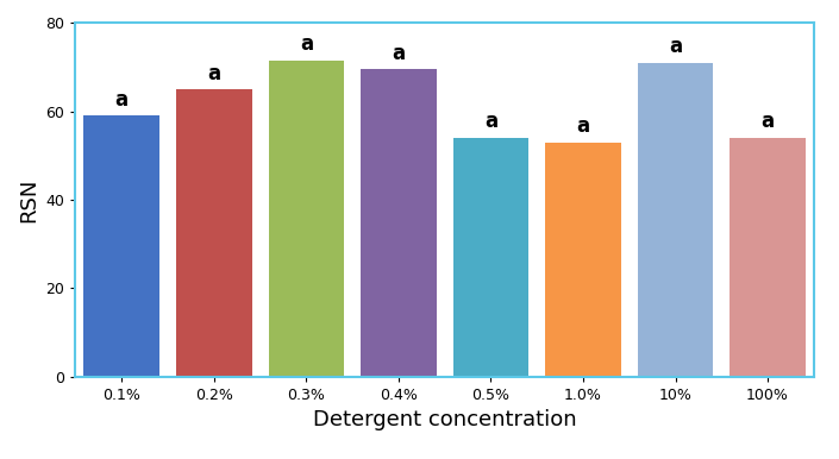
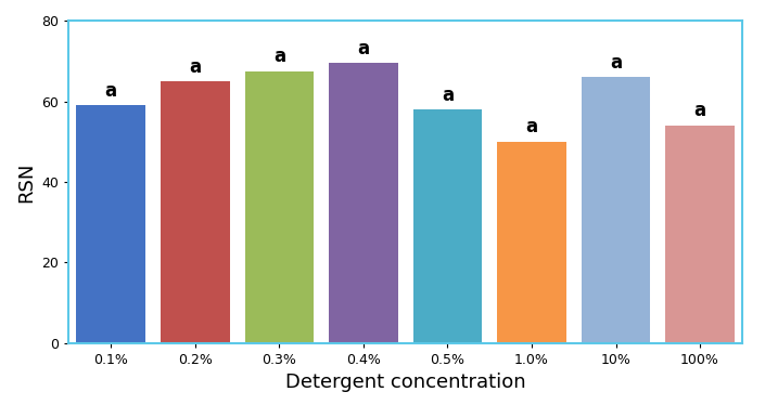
0.3%: 71.5 -> 67.5
0.5%: 54.0 -> 58.0
1.0%: 53.0 -> 50.0
10%: 71.0 -> 66.0
